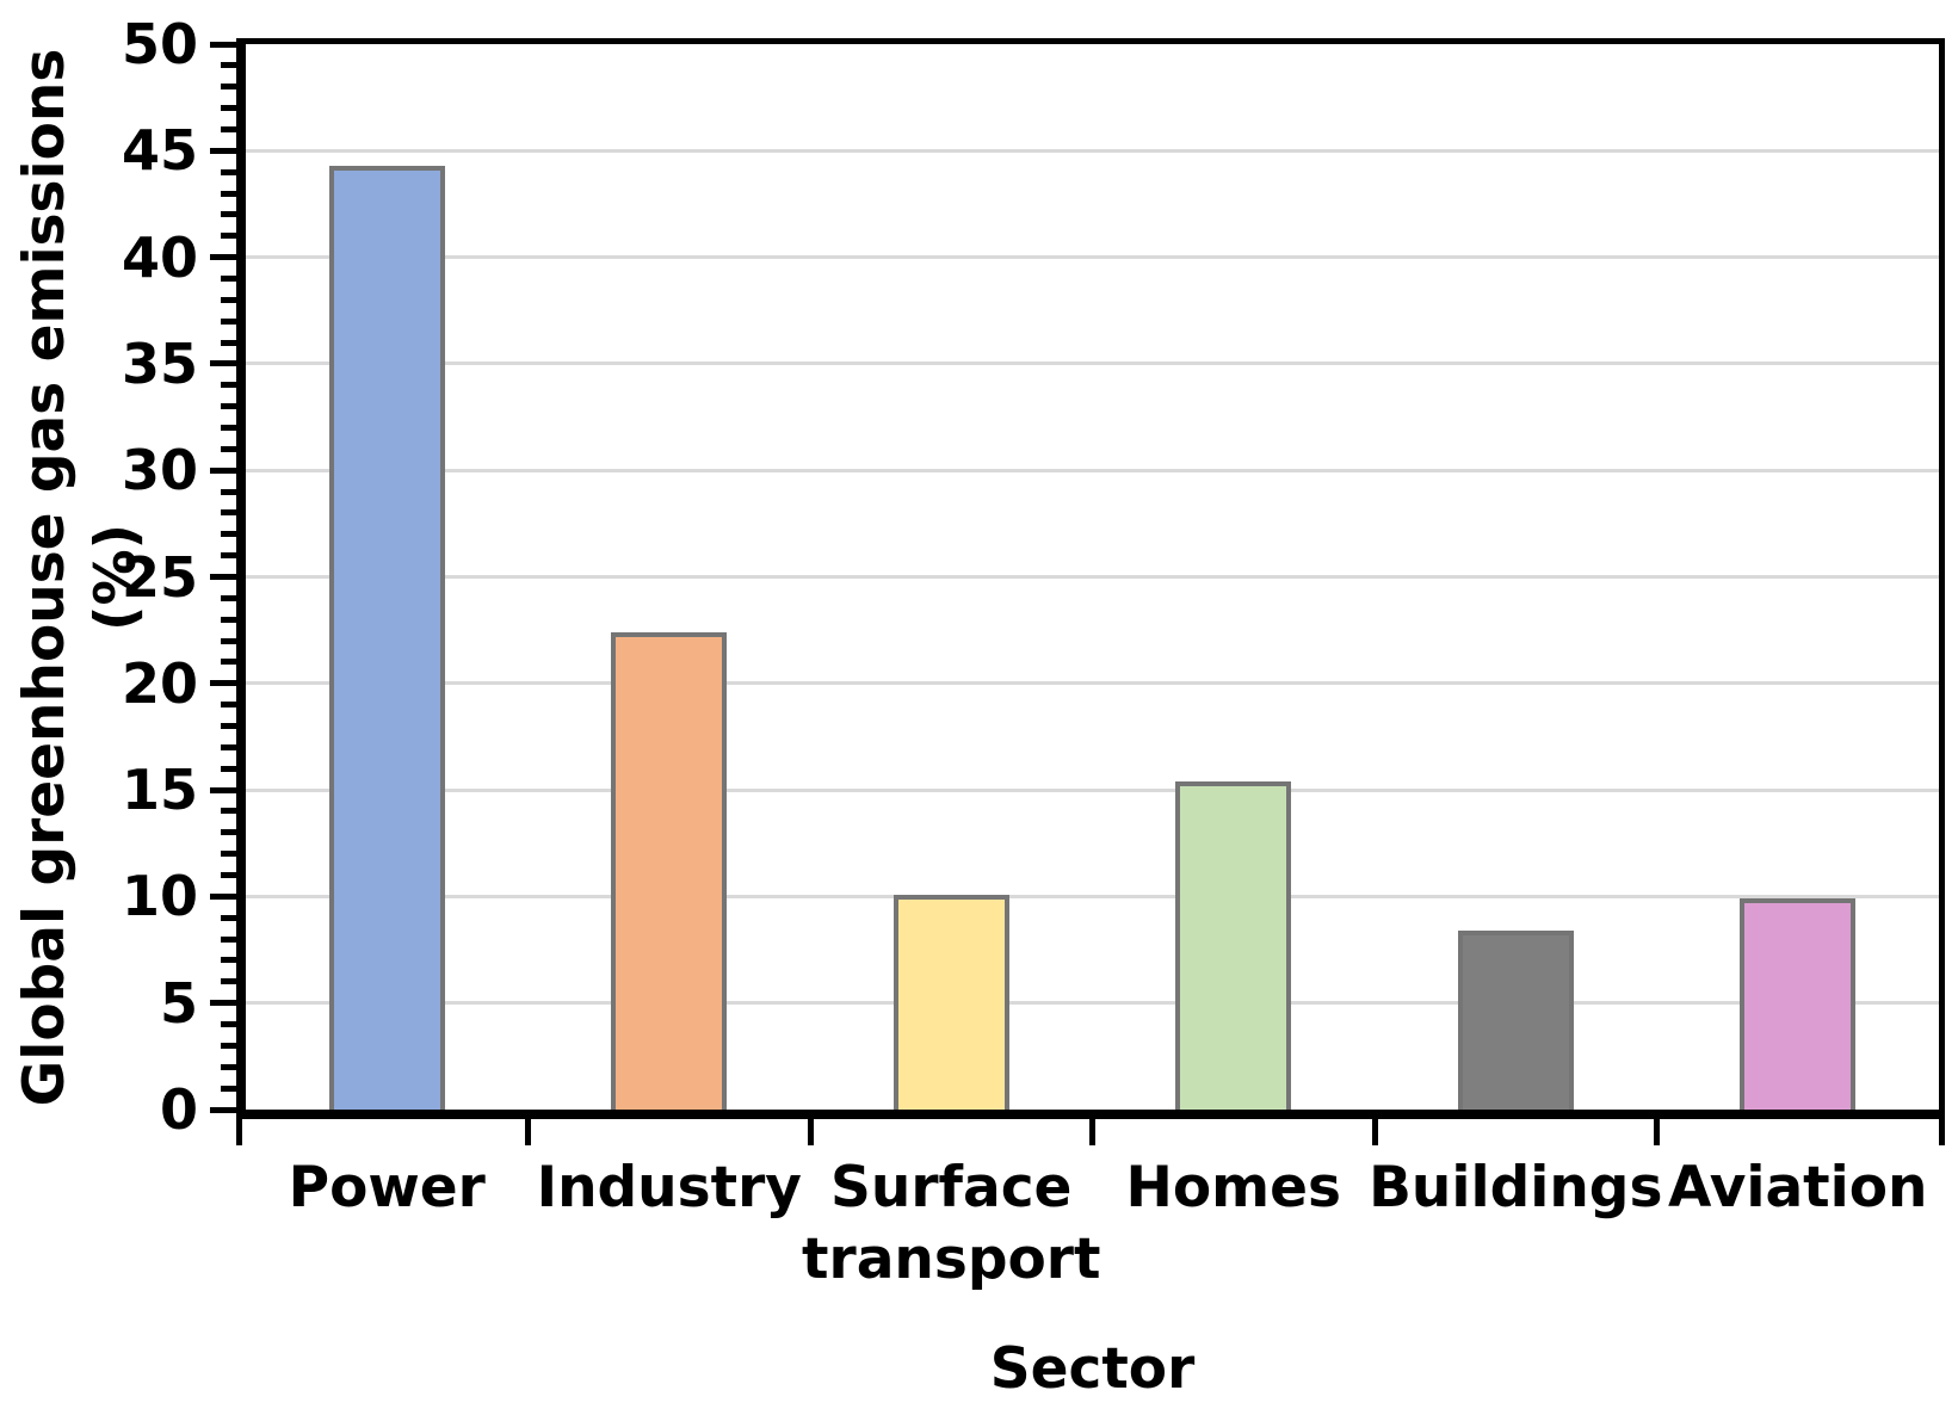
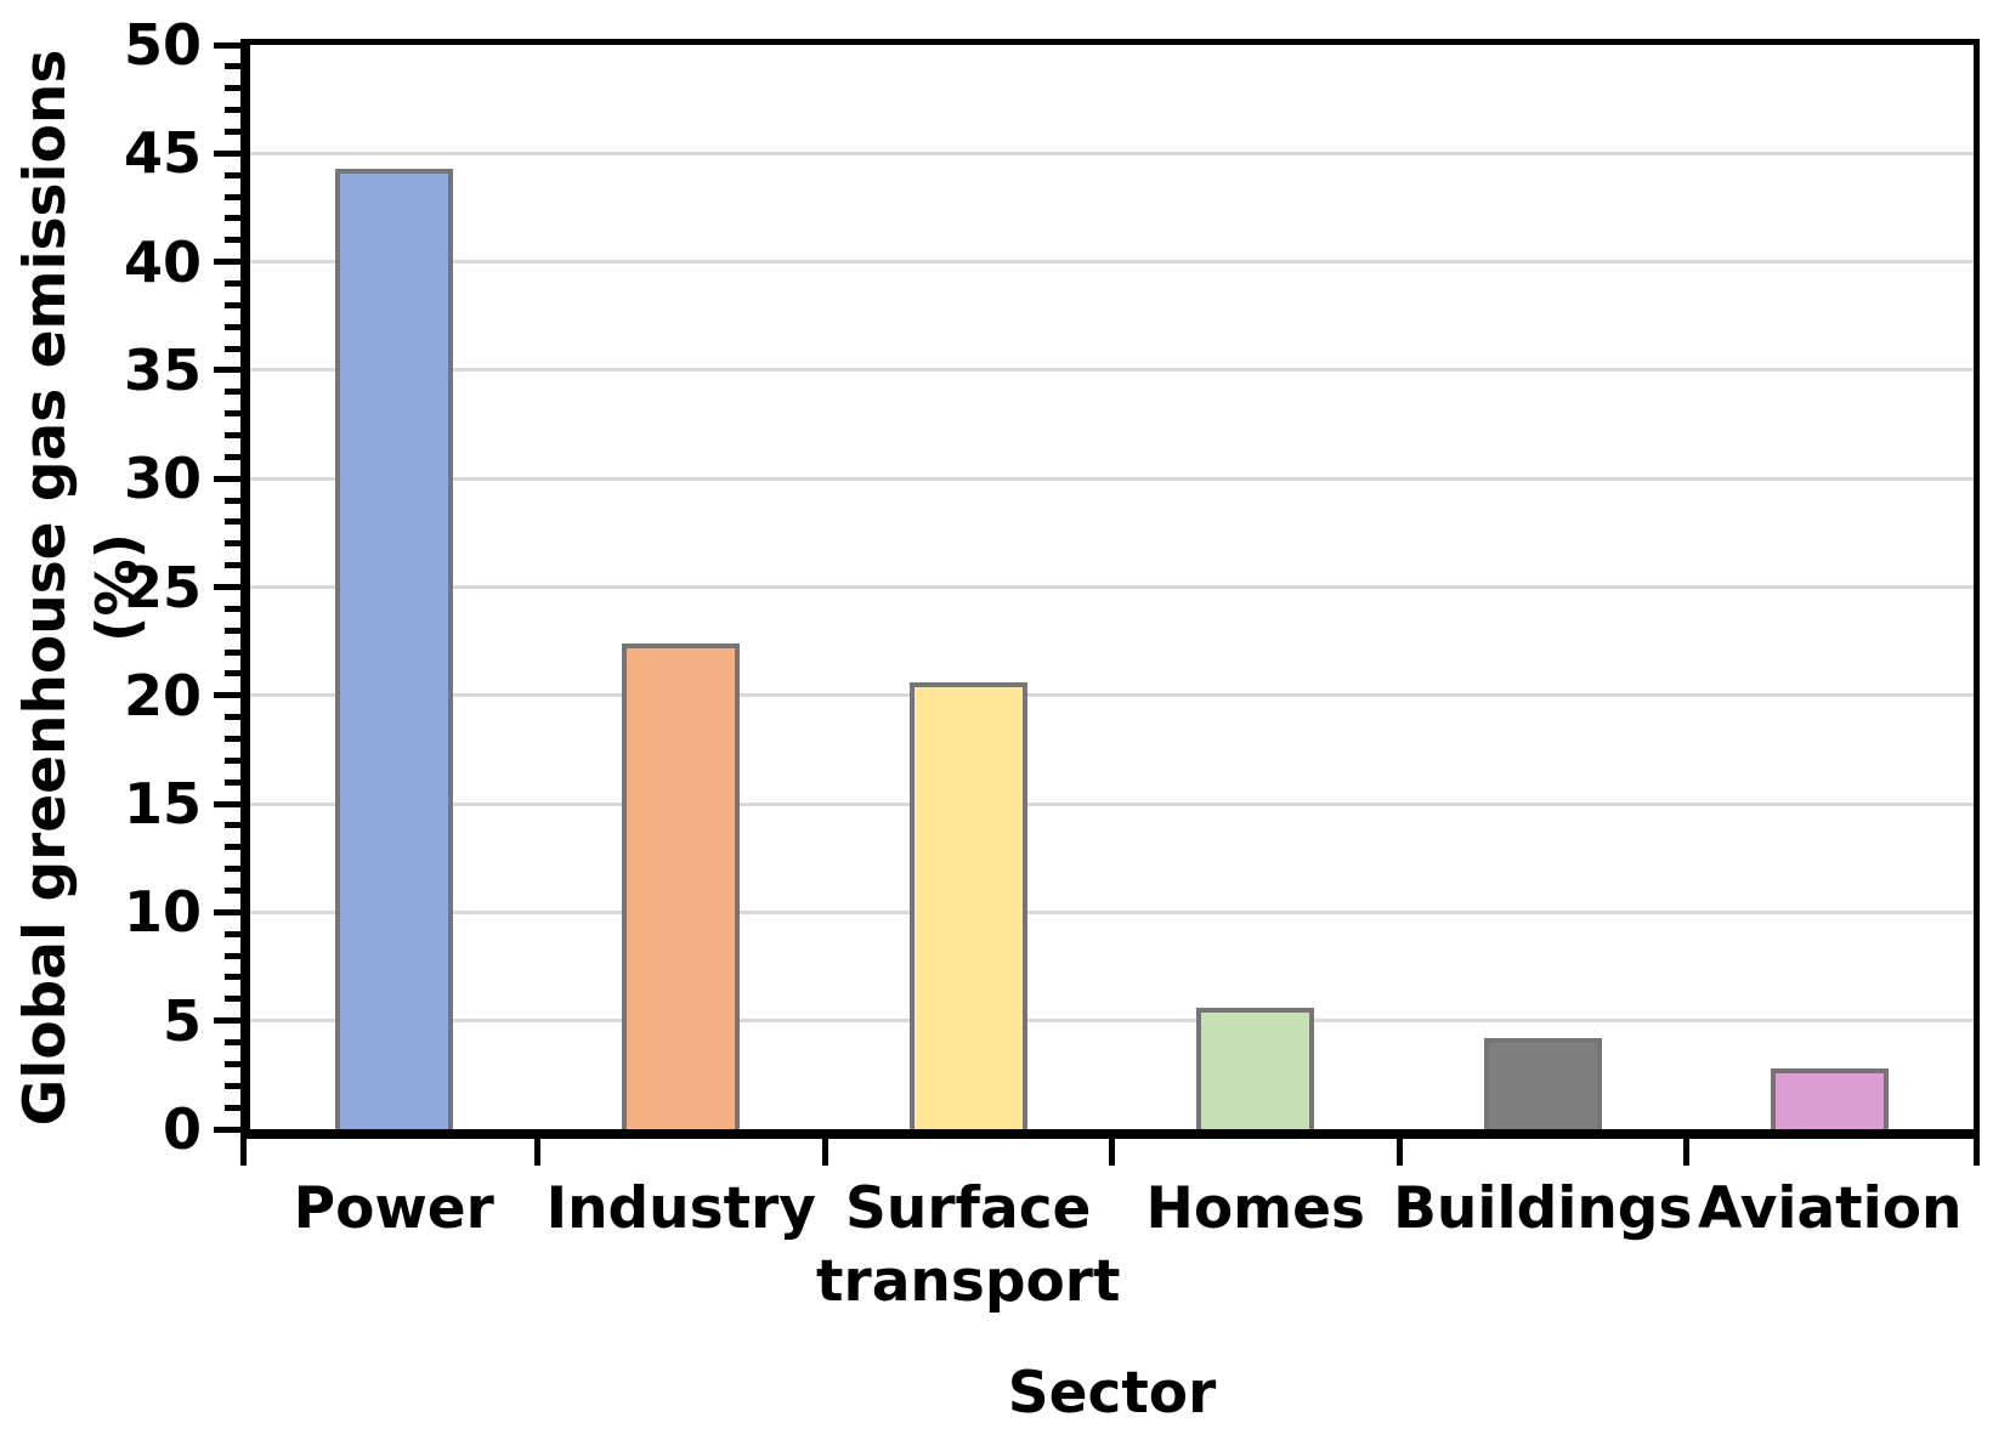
Surface transport: 10.1 -> 20.6
Homes: 15.4 -> 5.6
Buildings: 8.4 -> 4.2
Aviation: 9.9 -> 2.8
